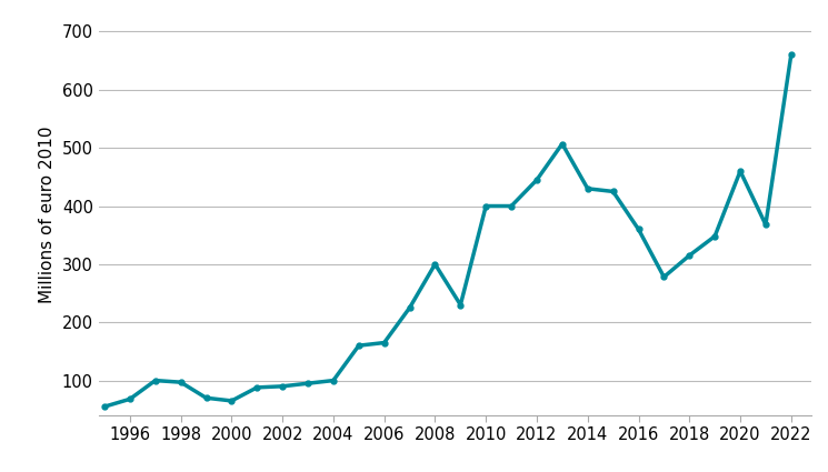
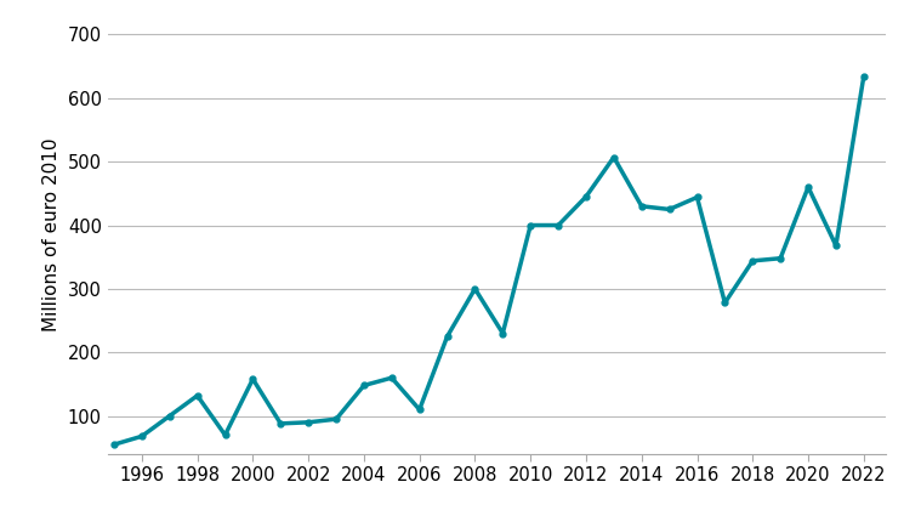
1998: 97 -> 132
2000: 65 -> 158
2004: 100 -> 148
2006: 165 -> 110
2016: 360 -> 444
2018: 315 -> 344
2022: 660 -> 634
